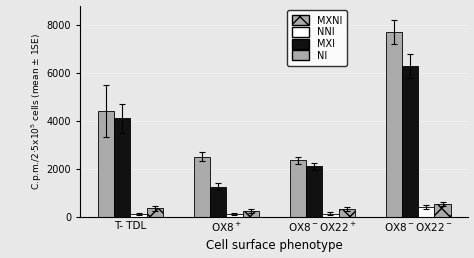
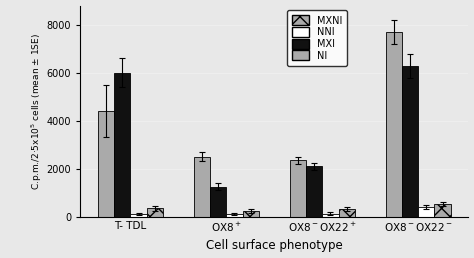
MXI/T- TDL: 4100 -> 6000
